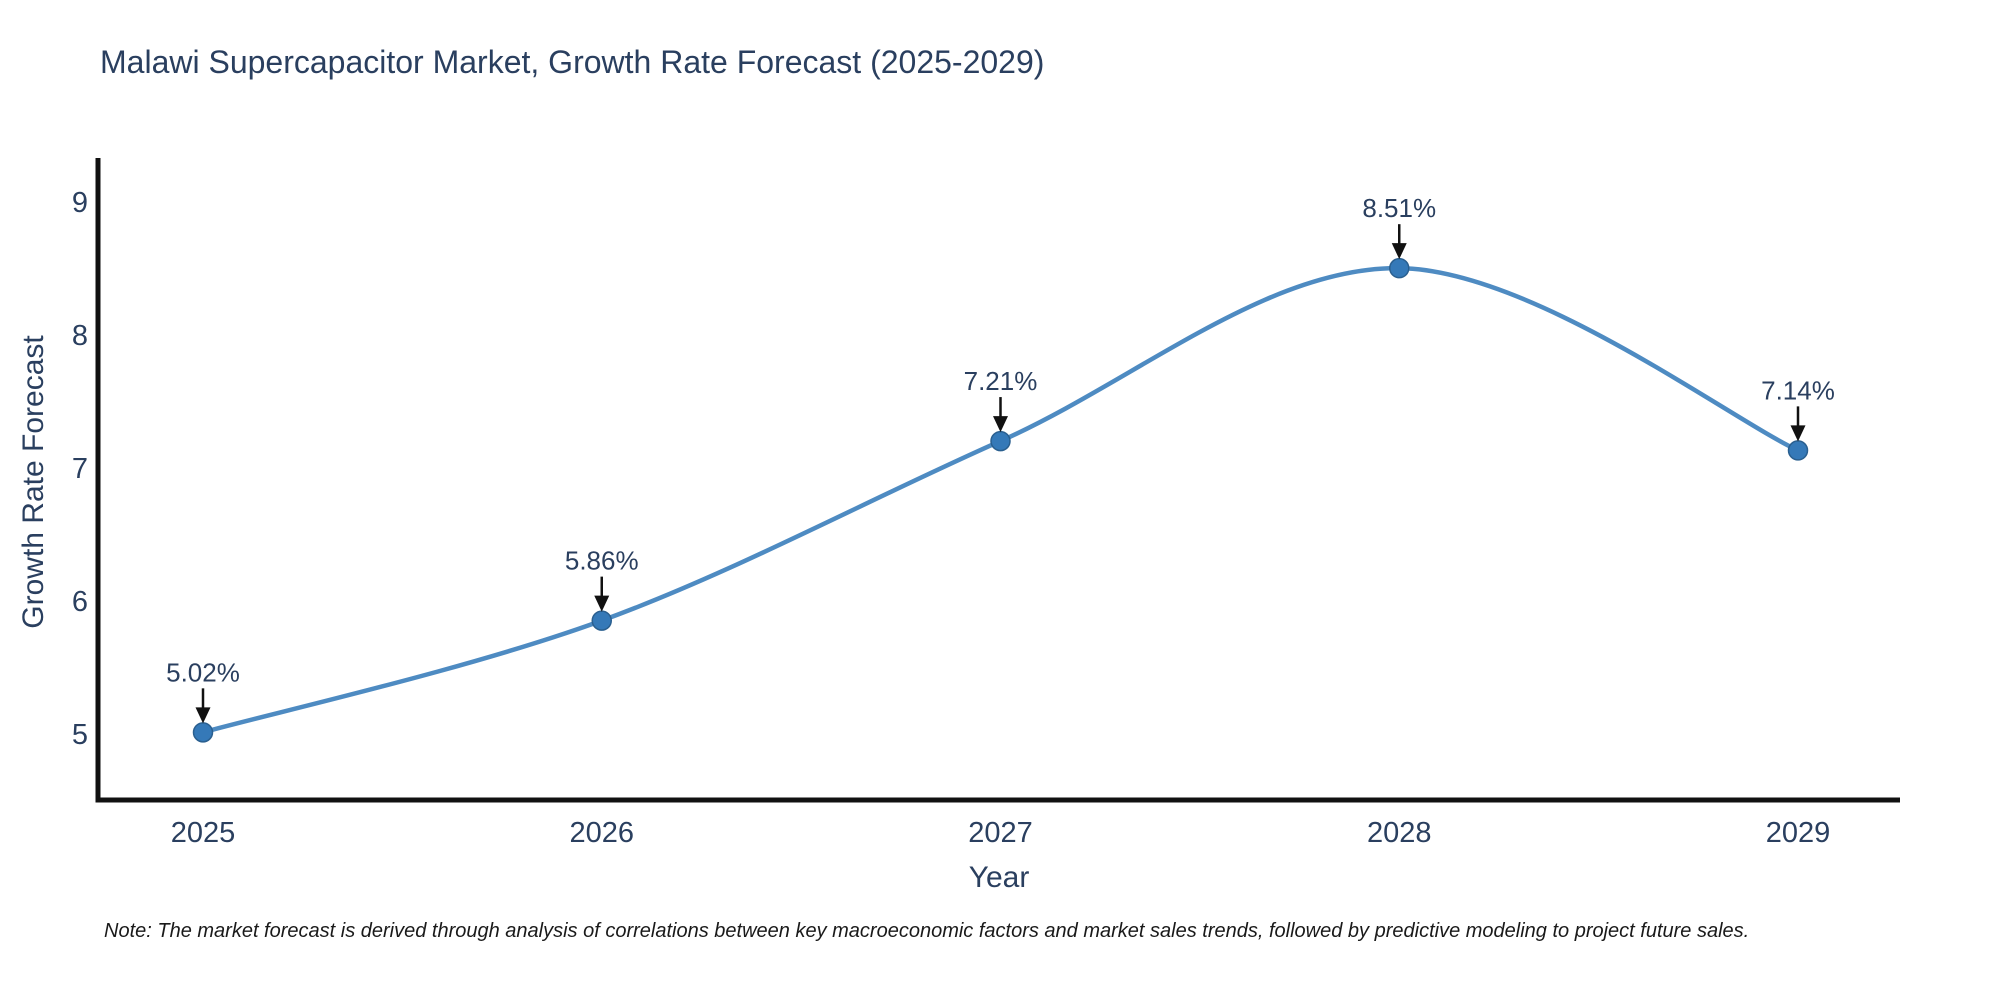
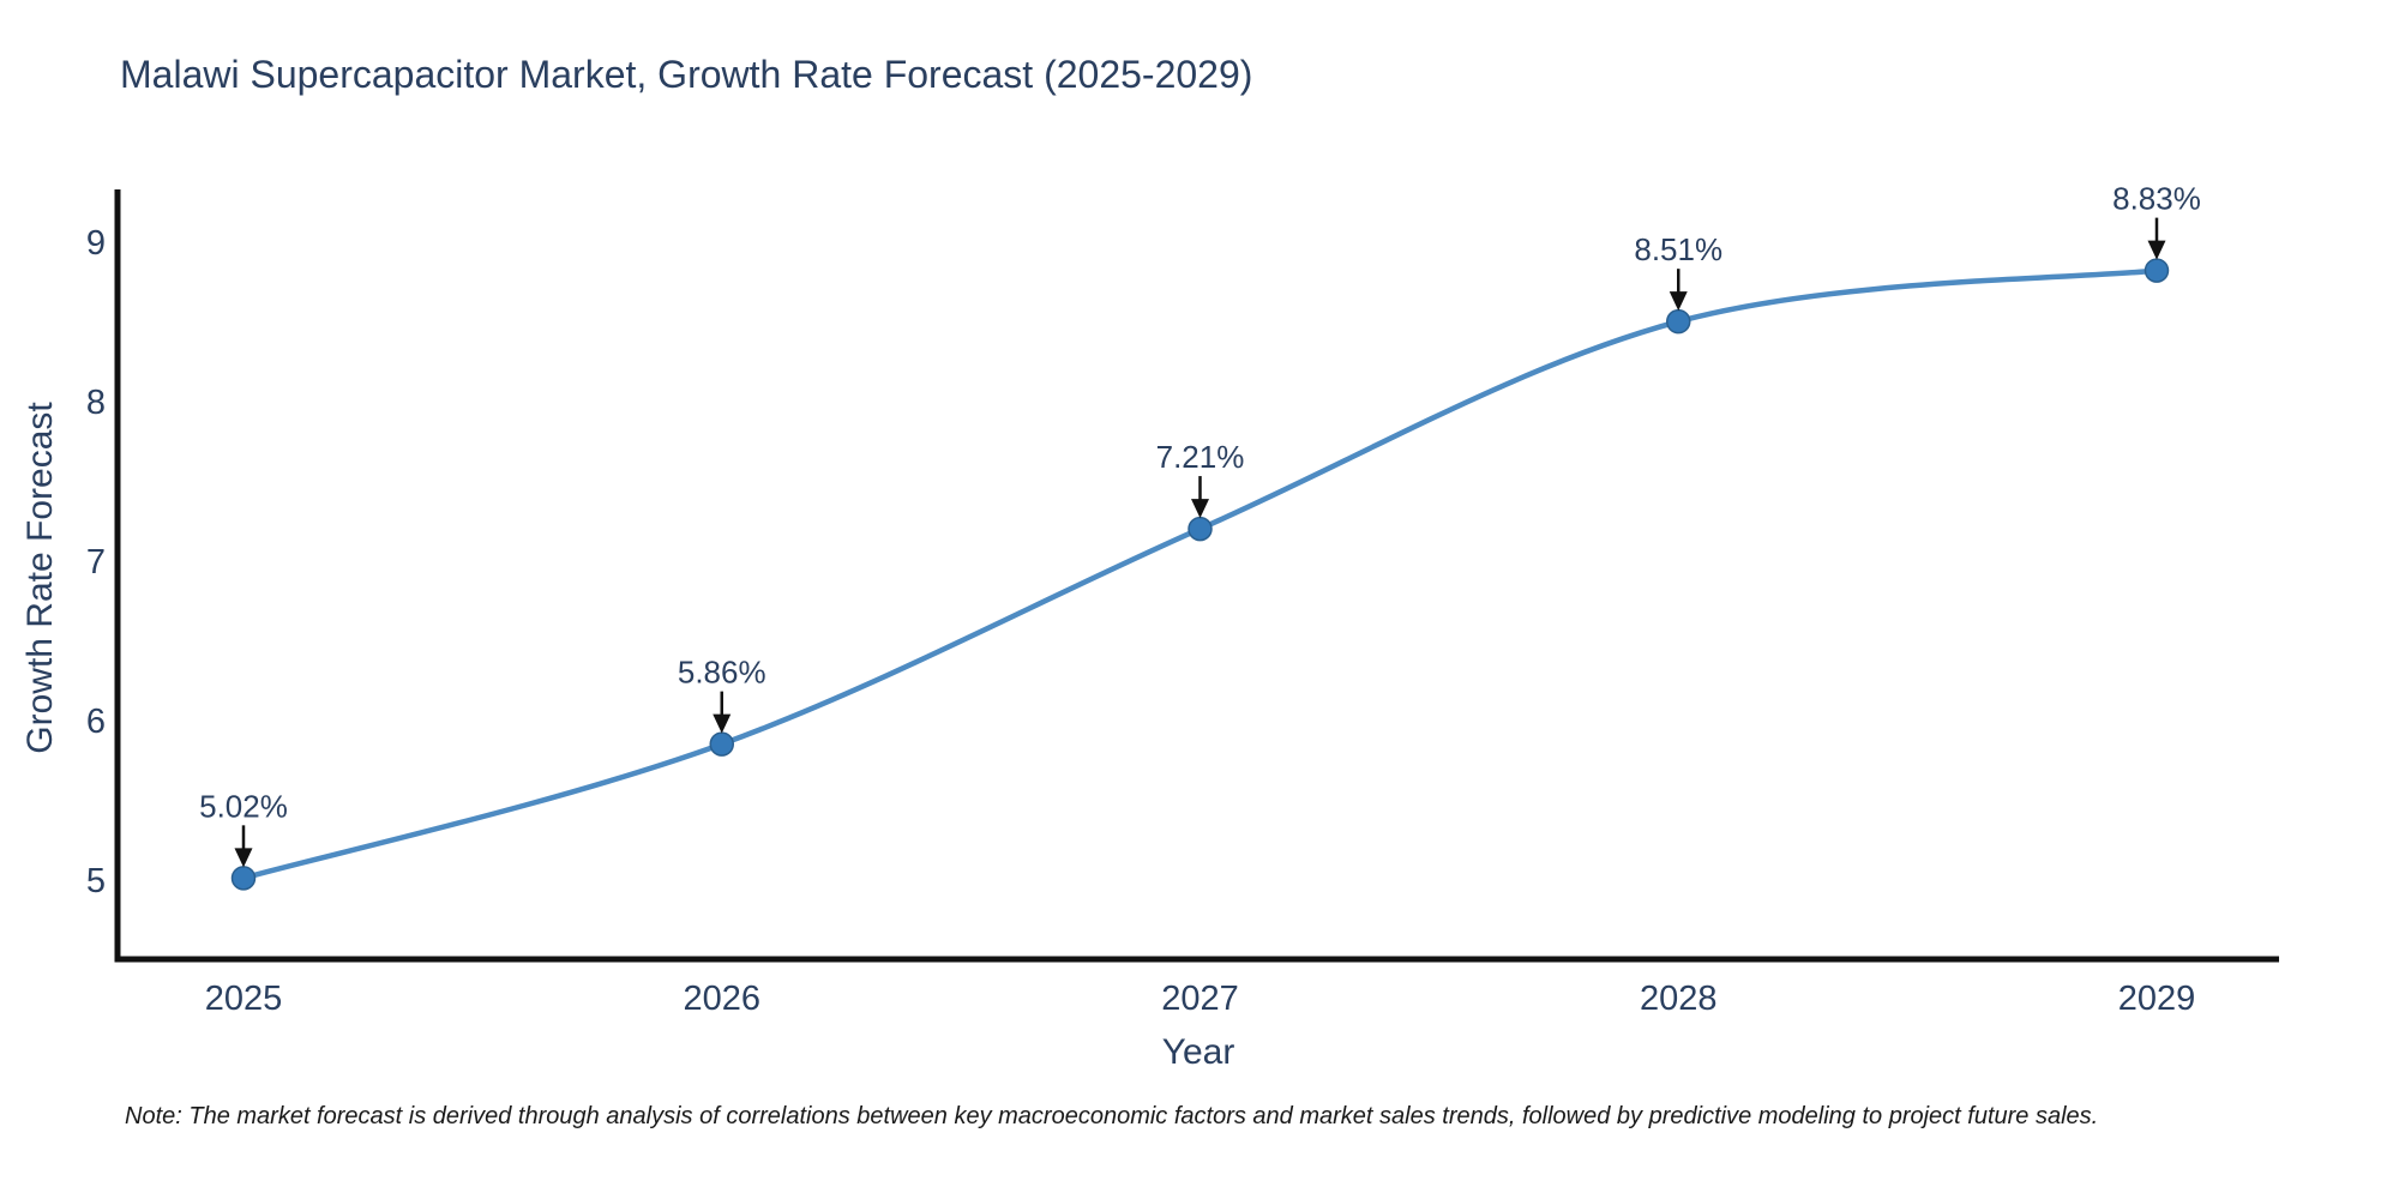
2029: 7.14% -> 8.83%
